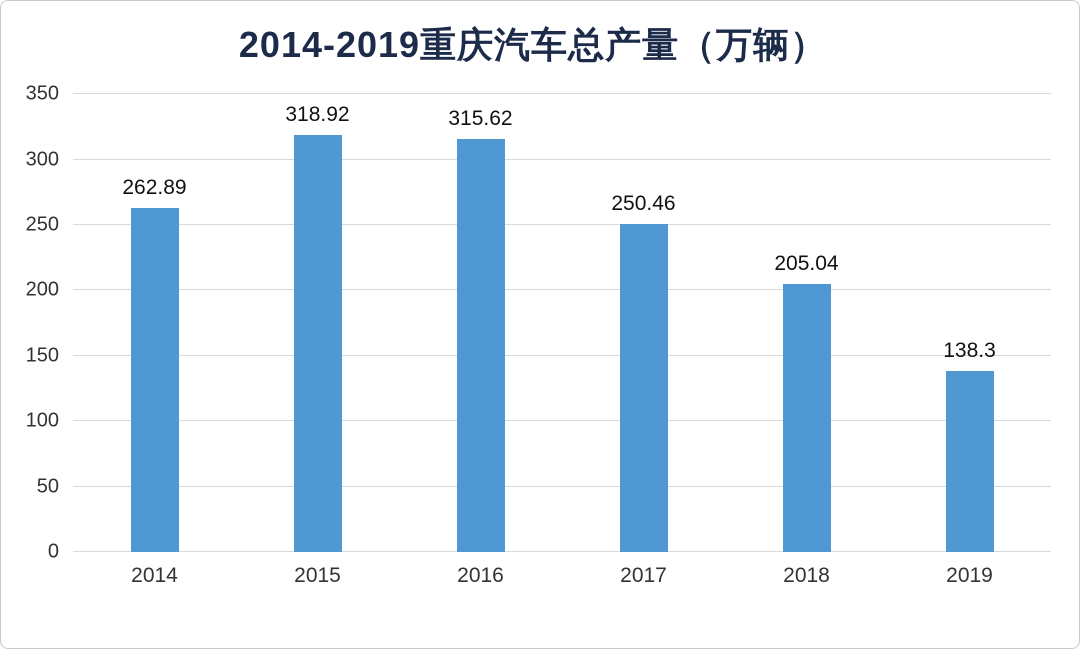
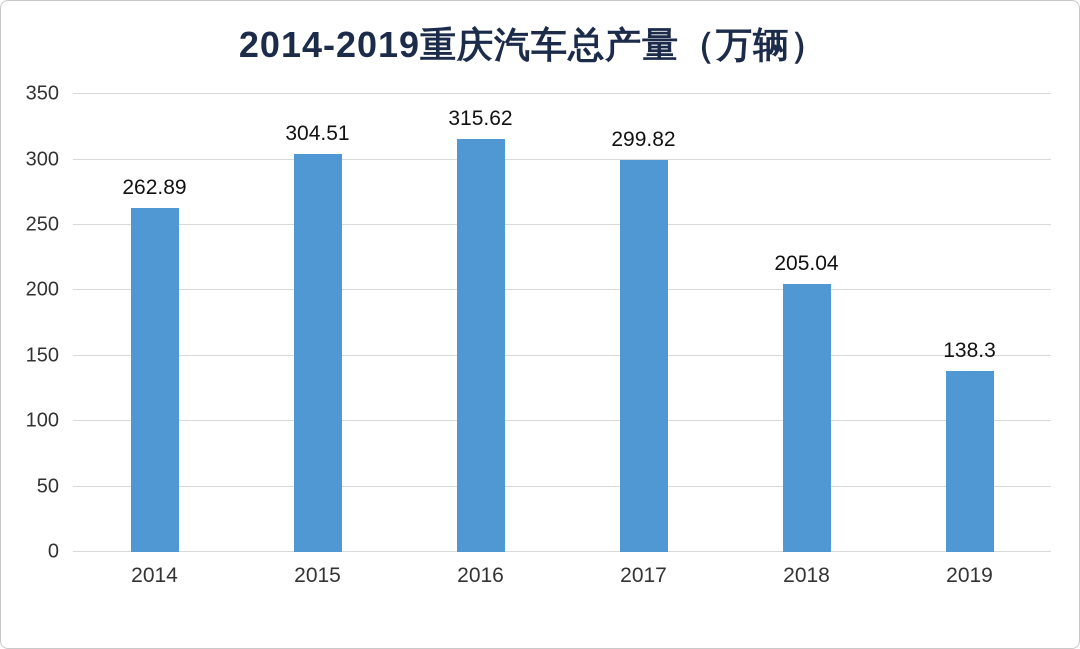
2015: 318.92 -> 304.51
2017: 250.46 -> 299.82
